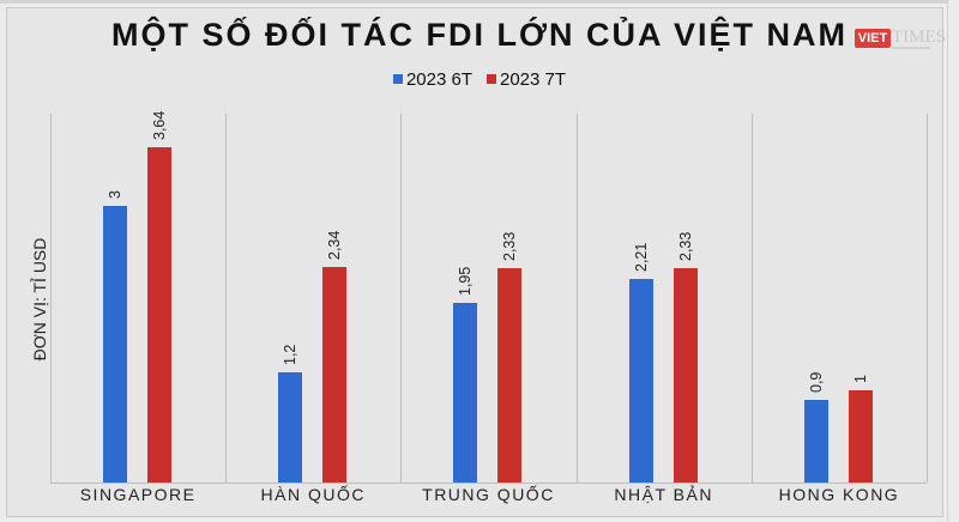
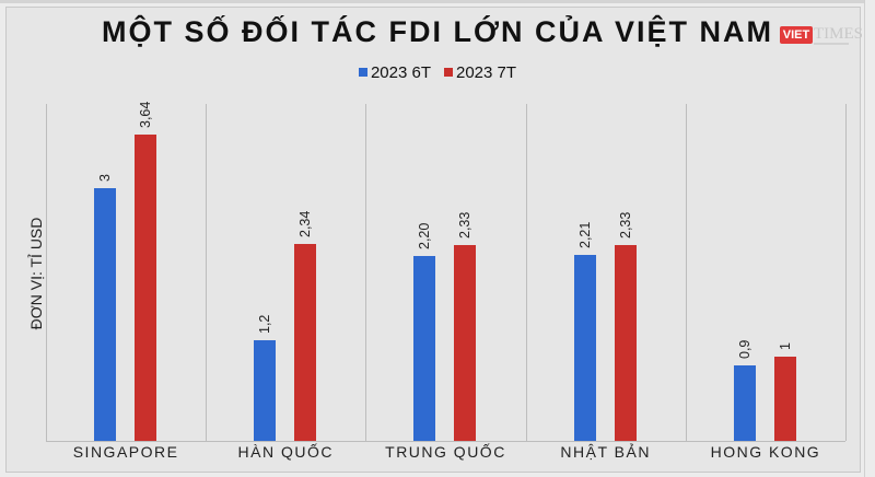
2023 6T/TRUNG QUỐC: 1,95 -> 2,20
